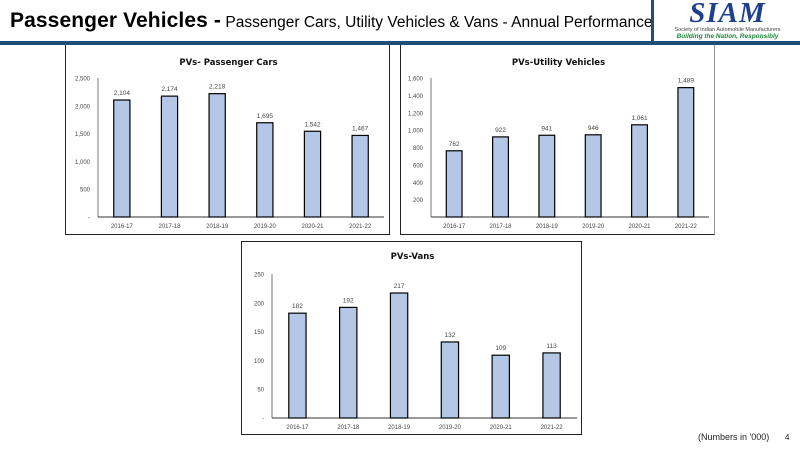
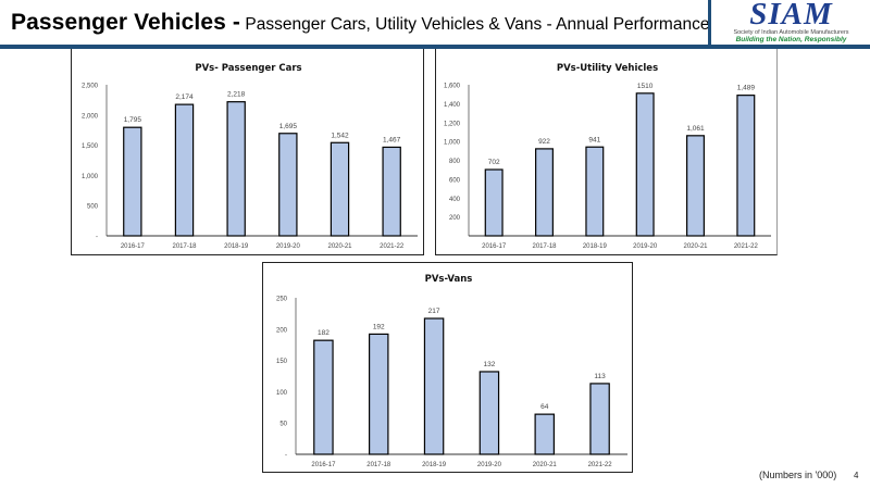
PVs- Passenger Cars/2016-17: 2,104 -> 1,795
PVs-Utility Vehicles/2016-17: 762 -> 702
PVs-Utility Vehicles/2019-20: 946 -> 1510
PVs-Vans/2020-21: 109 -> 64
